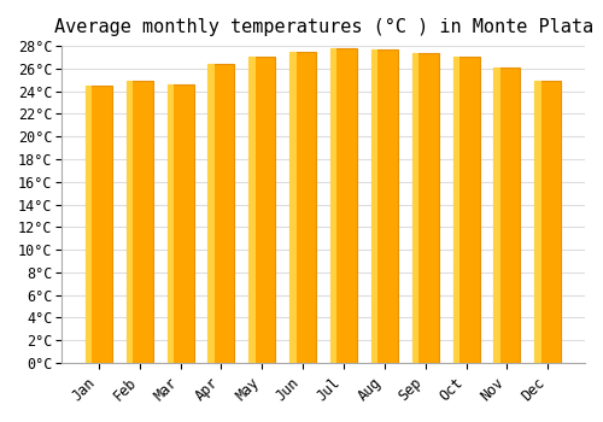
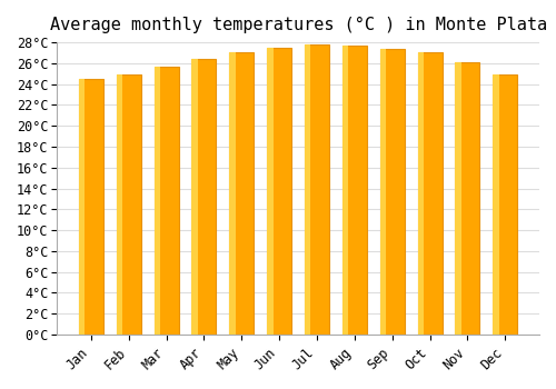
Mar: 24.6°C -> 25.7°C
